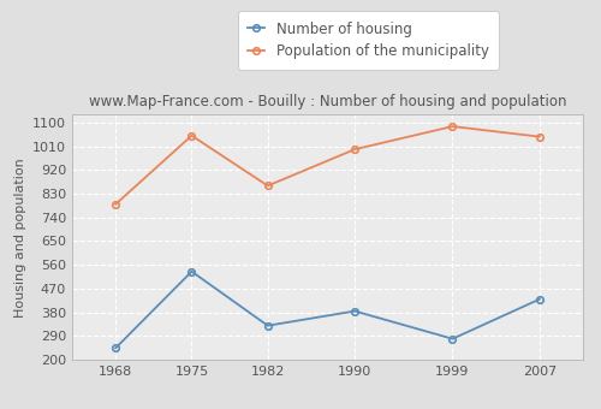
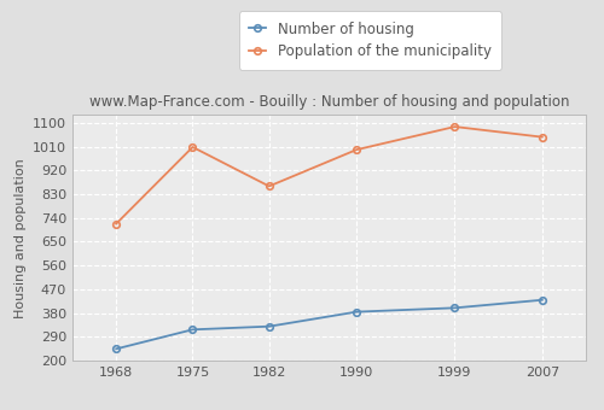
Population of the municipality/1968: 790 -> 718
Number of housing/1975: 535 -> 318
Population of the municipality/1975: 1050 -> 1008
Number of housing/1999: 280 -> 400
